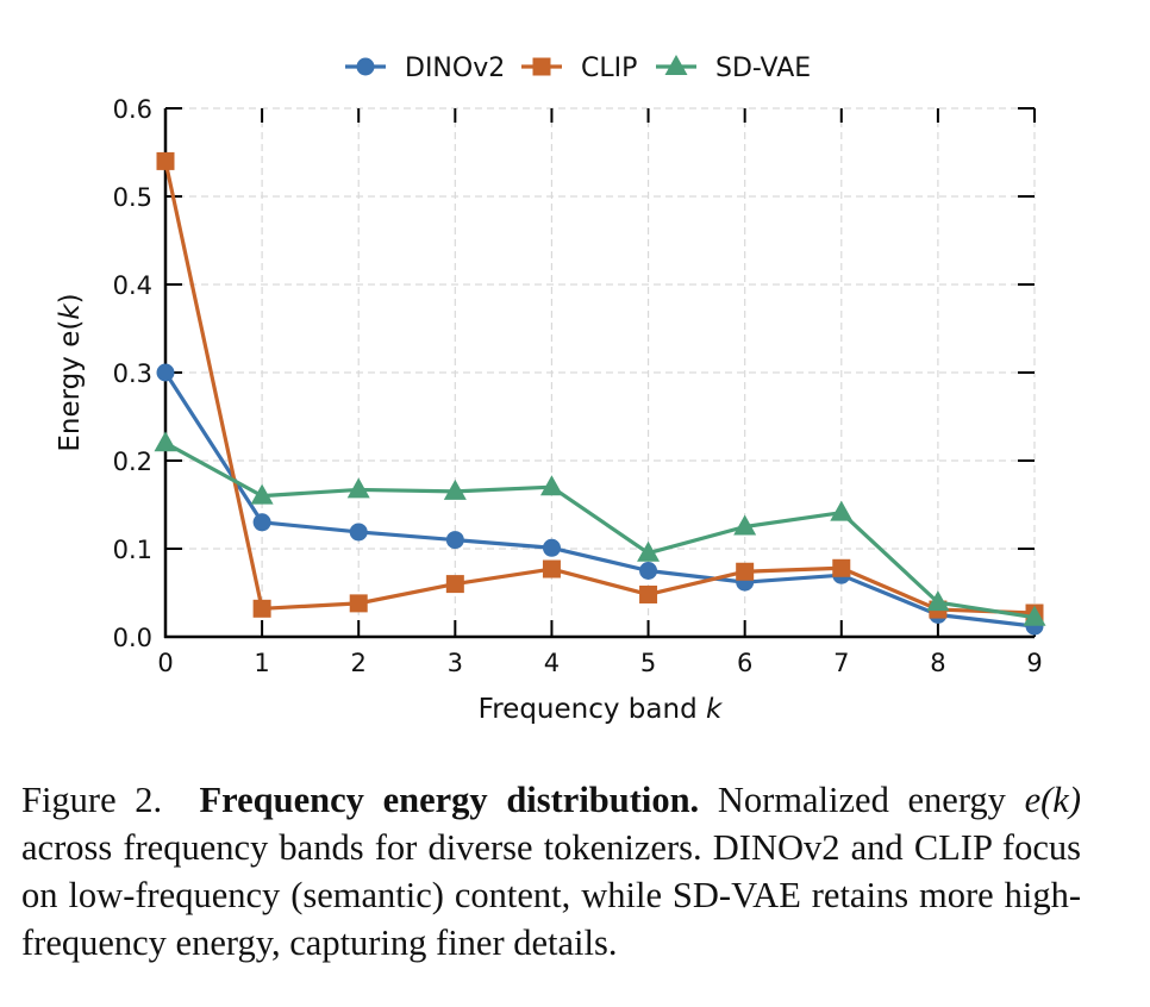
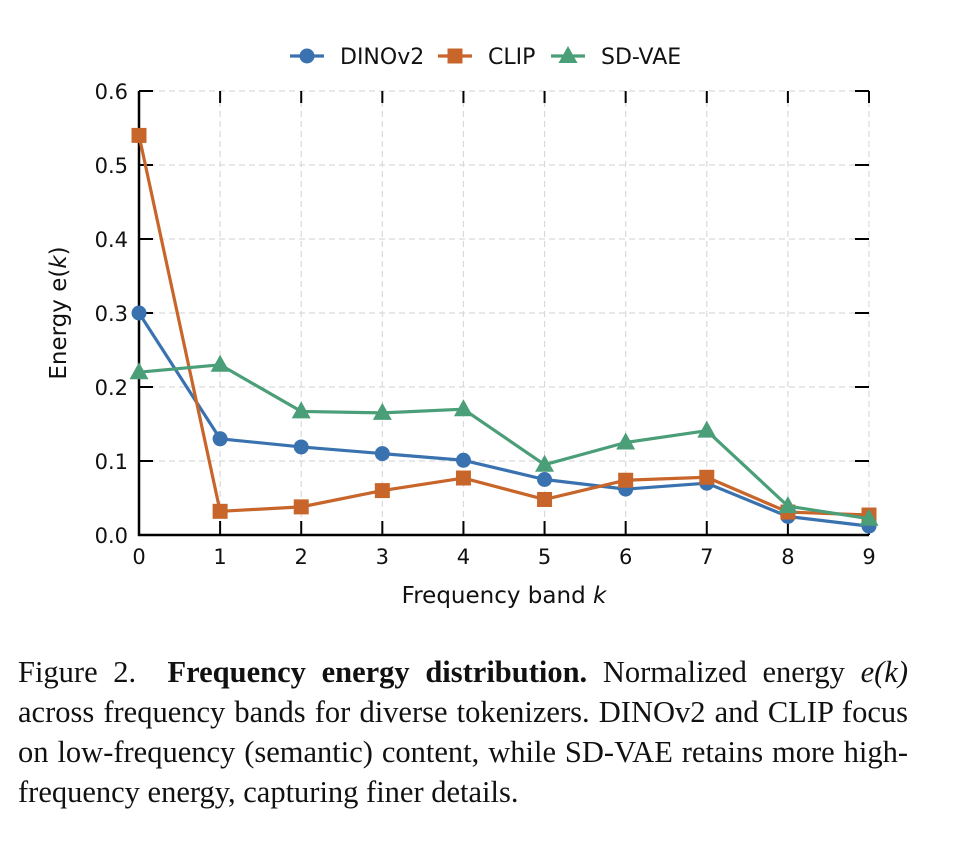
SD-VAE/1: 0.16 -> 0.23
